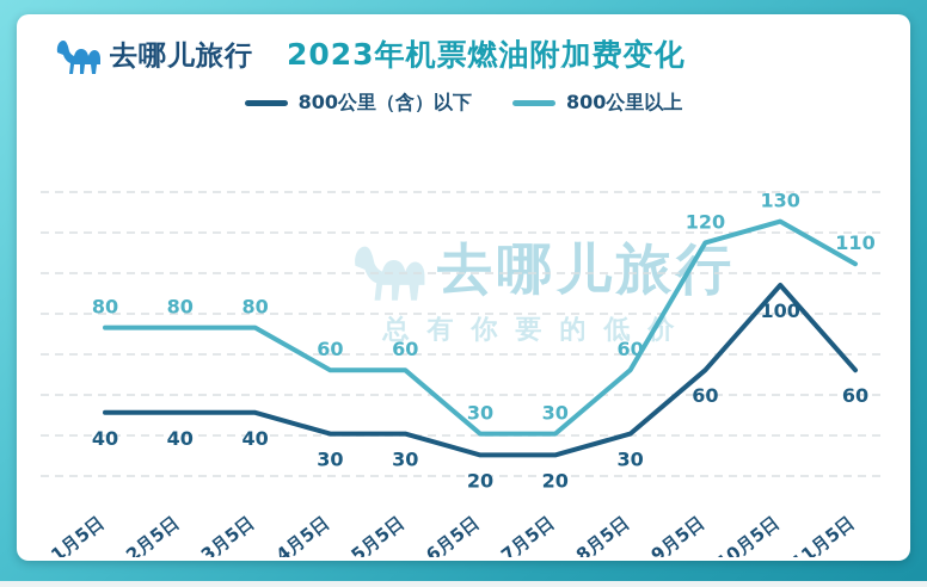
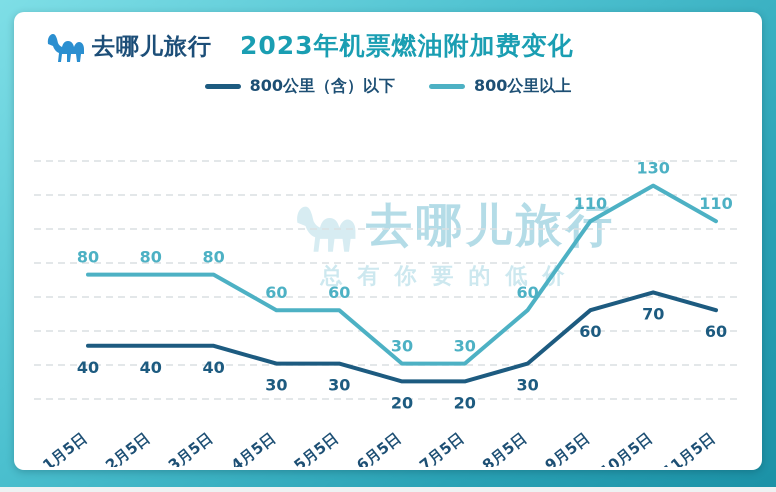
800公里以上/9月5日: 120 -> 110
800公里（含）以下/10月5日: 100 -> 70
